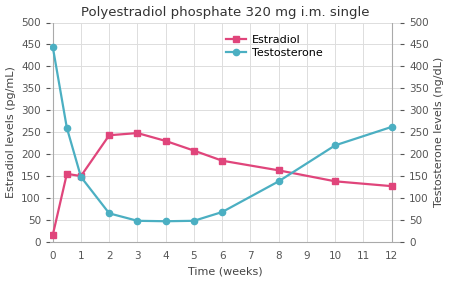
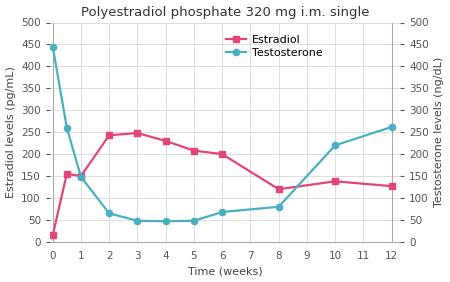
Estradiol/6: 185 -> 200
Estradiol/8: 163 -> 120
Testosterone/8: 138 -> 80
